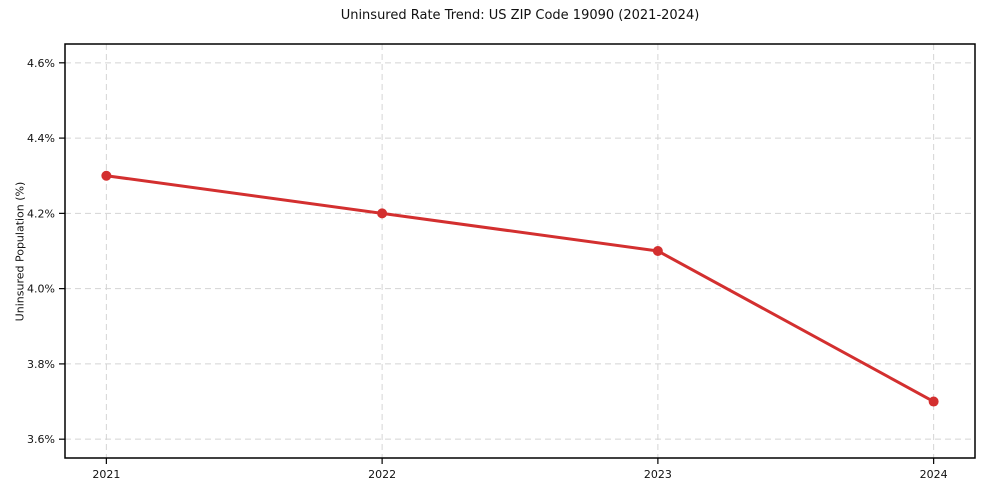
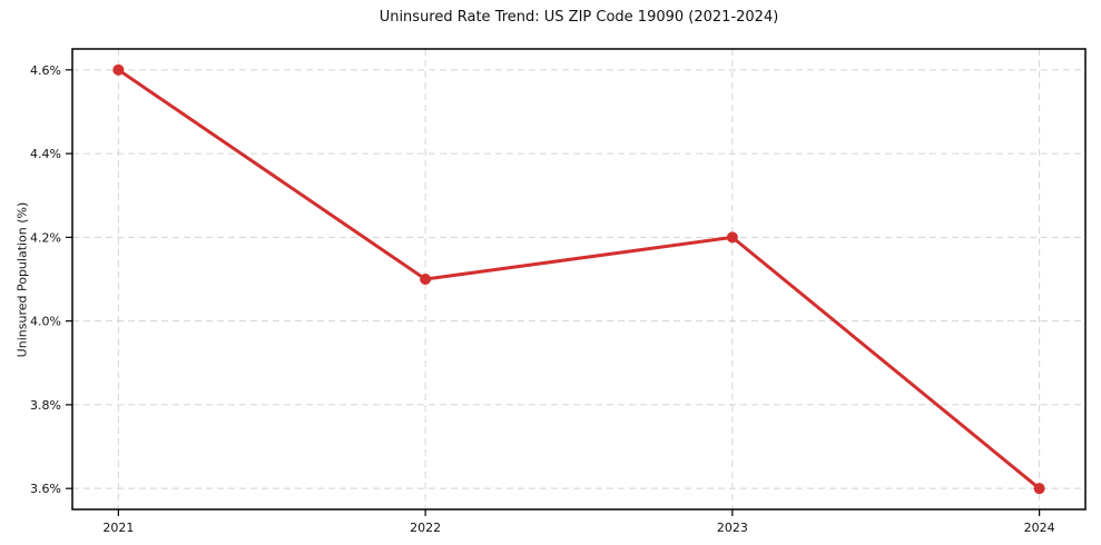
2021: 4.3% -> 4.6%
2022: 4.2% -> 4.1%
2023: 4.1% -> 4.2%
2024: 3.7% -> 3.6%
